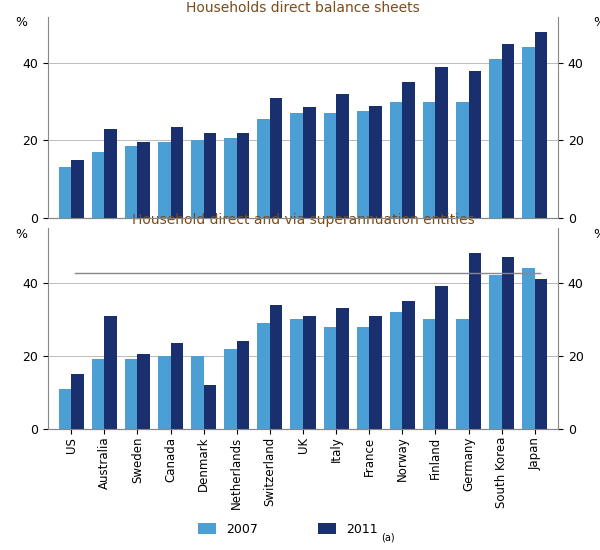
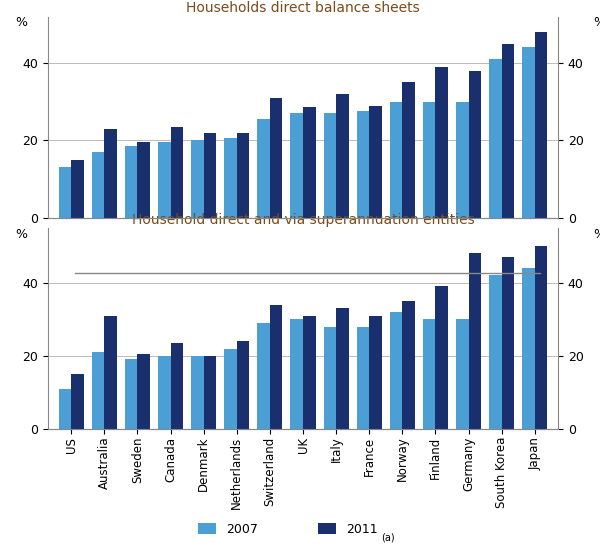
Household direct and via superannuation entities/2007/Australia: 19 -> 21
Household direct and via superannuation entities/2011/Denmark: 12.0 -> 20.0
Household direct and via superannuation entities/2011/Japan: 41.0 -> 50.0
